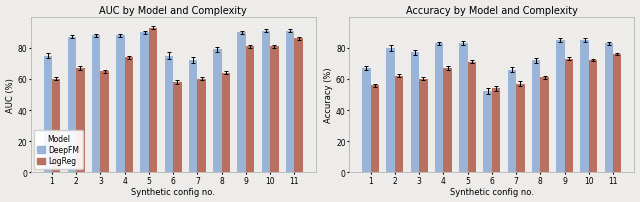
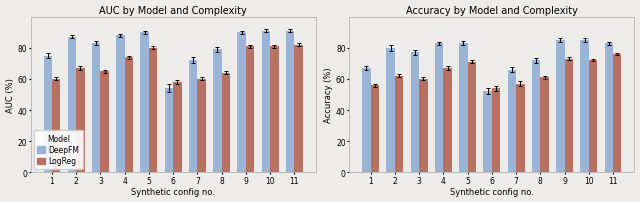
AUC by Model and Complexity/DeepFM/3: 88 -> 83
AUC by Model and Complexity/LogReg/5: 93 -> 80
AUC by Model and Complexity/DeepFM/6: 75 -> 54
AUC by Model and Complexity/LogReg/11: 86 -> 82
